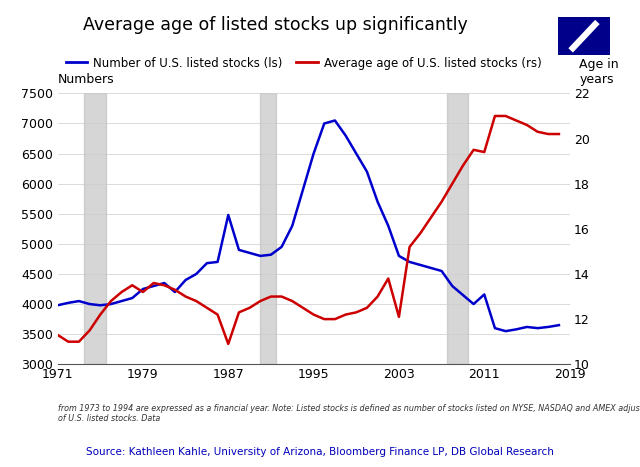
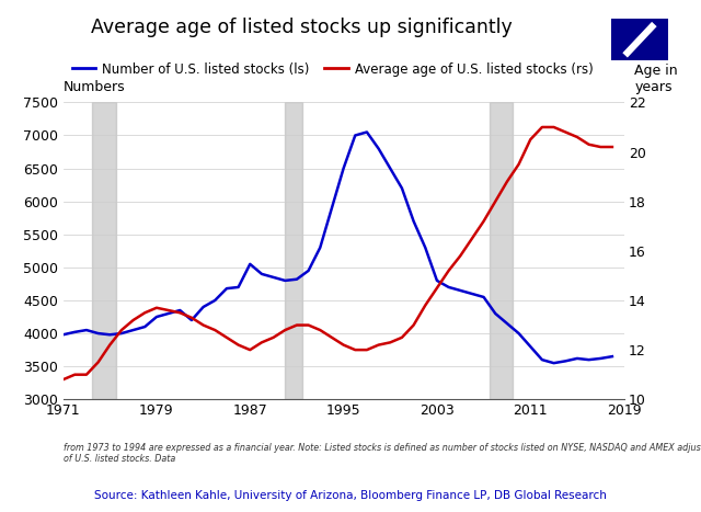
Average age of U.S. listed stocks (rs)/1971: 11.3 -> 10.8
Average age of U.S. listed stocks (rs)/1979: 13.2 -> 13.7
Number of U.S. listed stocks (ls)/1987: 5480 -> 5050
Average age of U.S. listed stocks (rs)/1987: 10.9 -> 12.0
Average age of U.S. listed stocks (rs)/2003: 12.1 -> 14.5
Number of U.S. listed stocks (ls)/2011: 4160 -> 3800
Average age of U.S. listed stocks (rs)/2011: 19.4 -> 20.5
